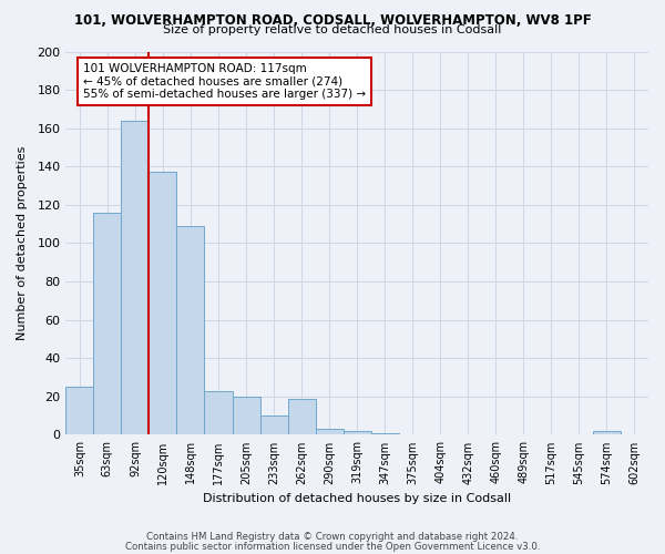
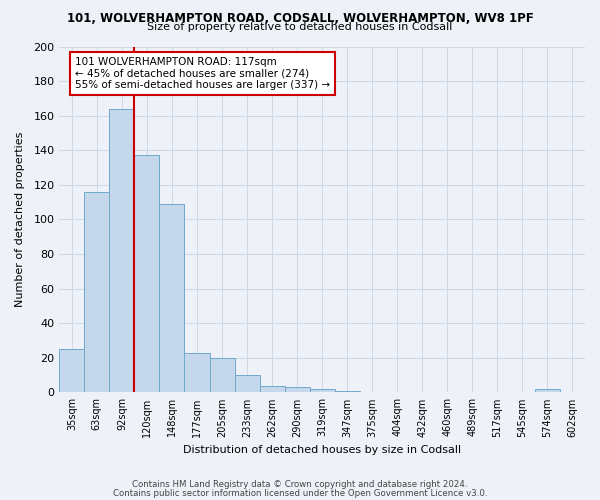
262sqm: 19 -> 4
